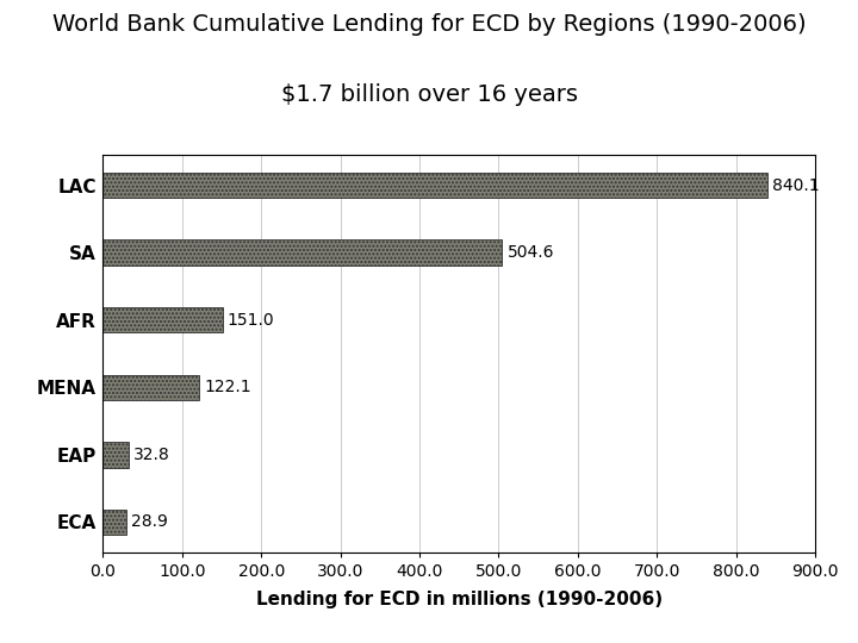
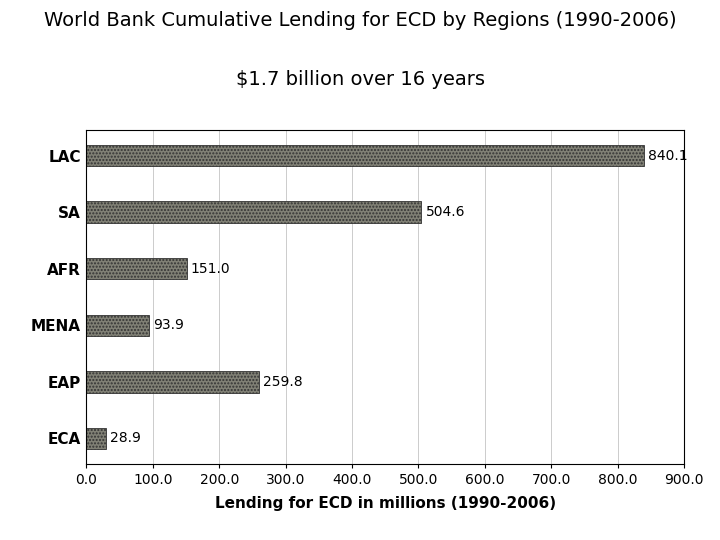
MENA: 122.1 -> 93.9
EAP: 32.8 -> 259.8
